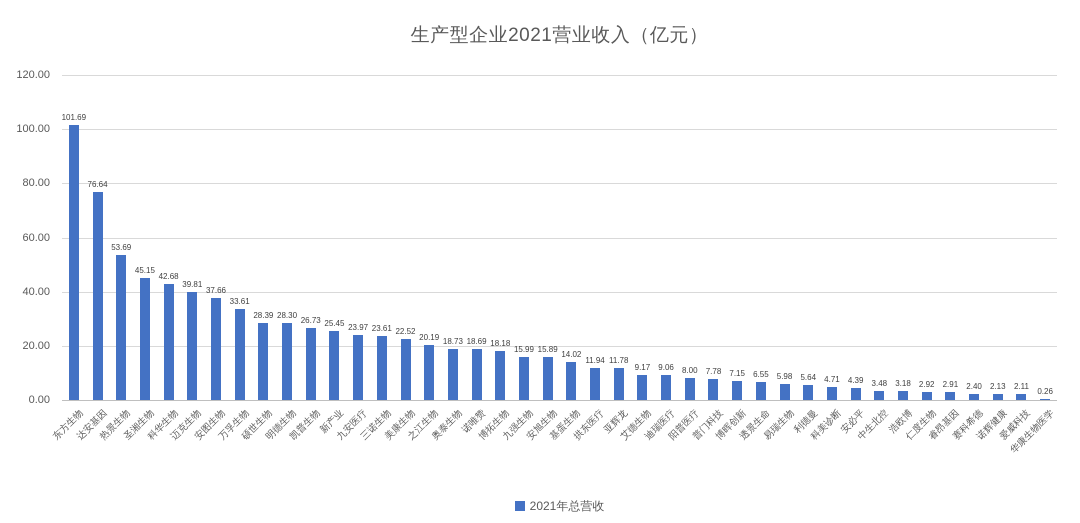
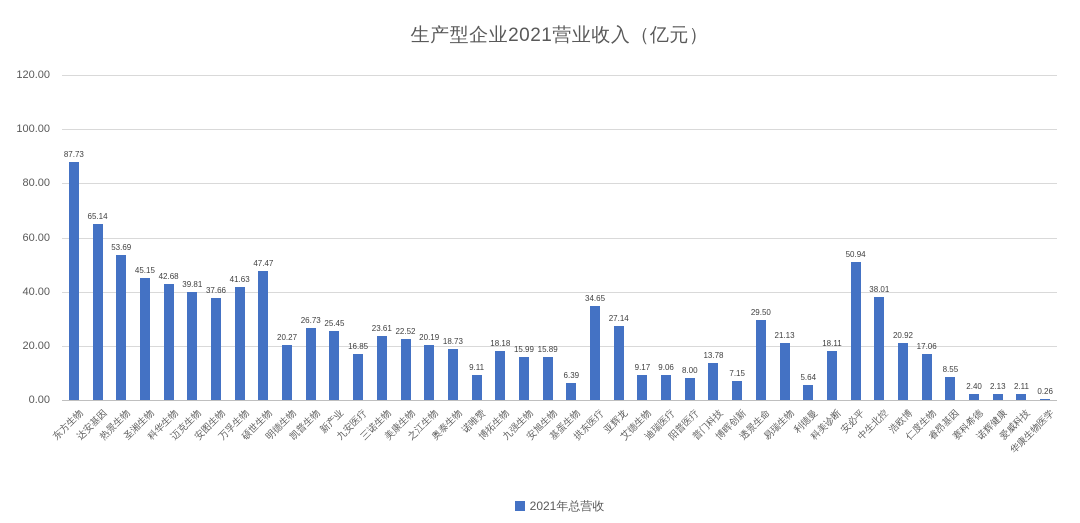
东方生物: 101.69 -> 87.73
达安基因: 76.64 -> 65.14
万孚生物: 33.61 -> 41.63
硕世生物: 28.39 -> 47.47
明德生物: 28.30 -> 20.27
九安医疗: 23.97 -> 16.85
诺唯赞: 18.69 -> 9.11
基蛋生物: 14.02 -> 6.39
拱东医疗: 11.94 -> 34.65
亚辉龙: 11.78 -> 27.14
普门科技: 7.78 -> 13.78
透景生命: 6.55 -> 29.50
易瑞生物: 5.98 -> 21.13
科美诊断: 4.71 -> 18.11
安必平: 4.39 -> 50.94
中生北控: 3.48 -> 38.01
浩欧博: 3.18 -> 20.92
仁度生物: 2.92 -> 17.06
睿昂基因: 2.91 -> 8.55
